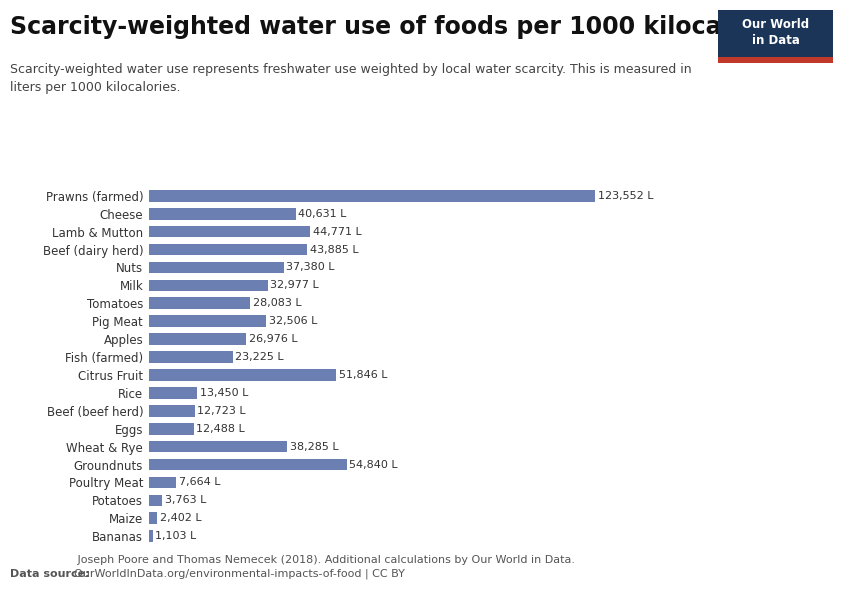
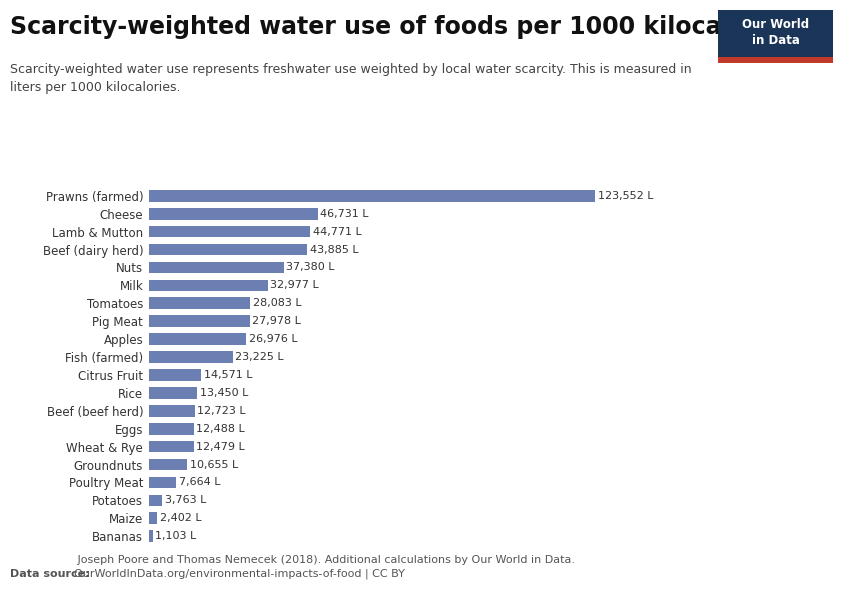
Cheese: 40,631 -> 46,731
Pig Meat: 32,506 -> 27,978
Citrus Fruit: 51,846 -> 14,571
Wheat & Rye: 38,285 -> 12,479
Groundnuts: 54,840 -> 10,655
